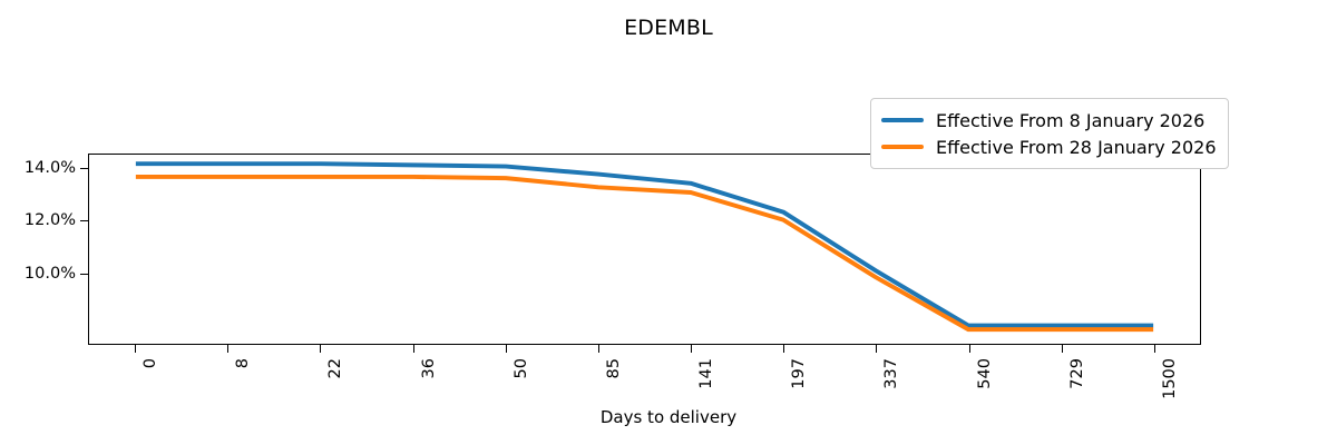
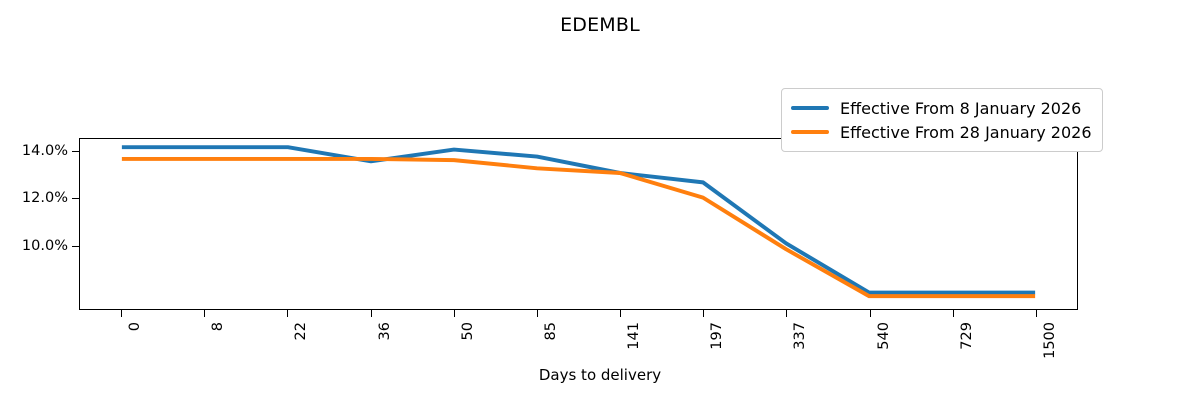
Effective From 8 January 2026/36: 14.2% -> 13.6%
Effective From 8 January 2026/141: 13.4% -> 13.1%
Effective From 8 January 2026/197: 12.3% -> 12.7%
